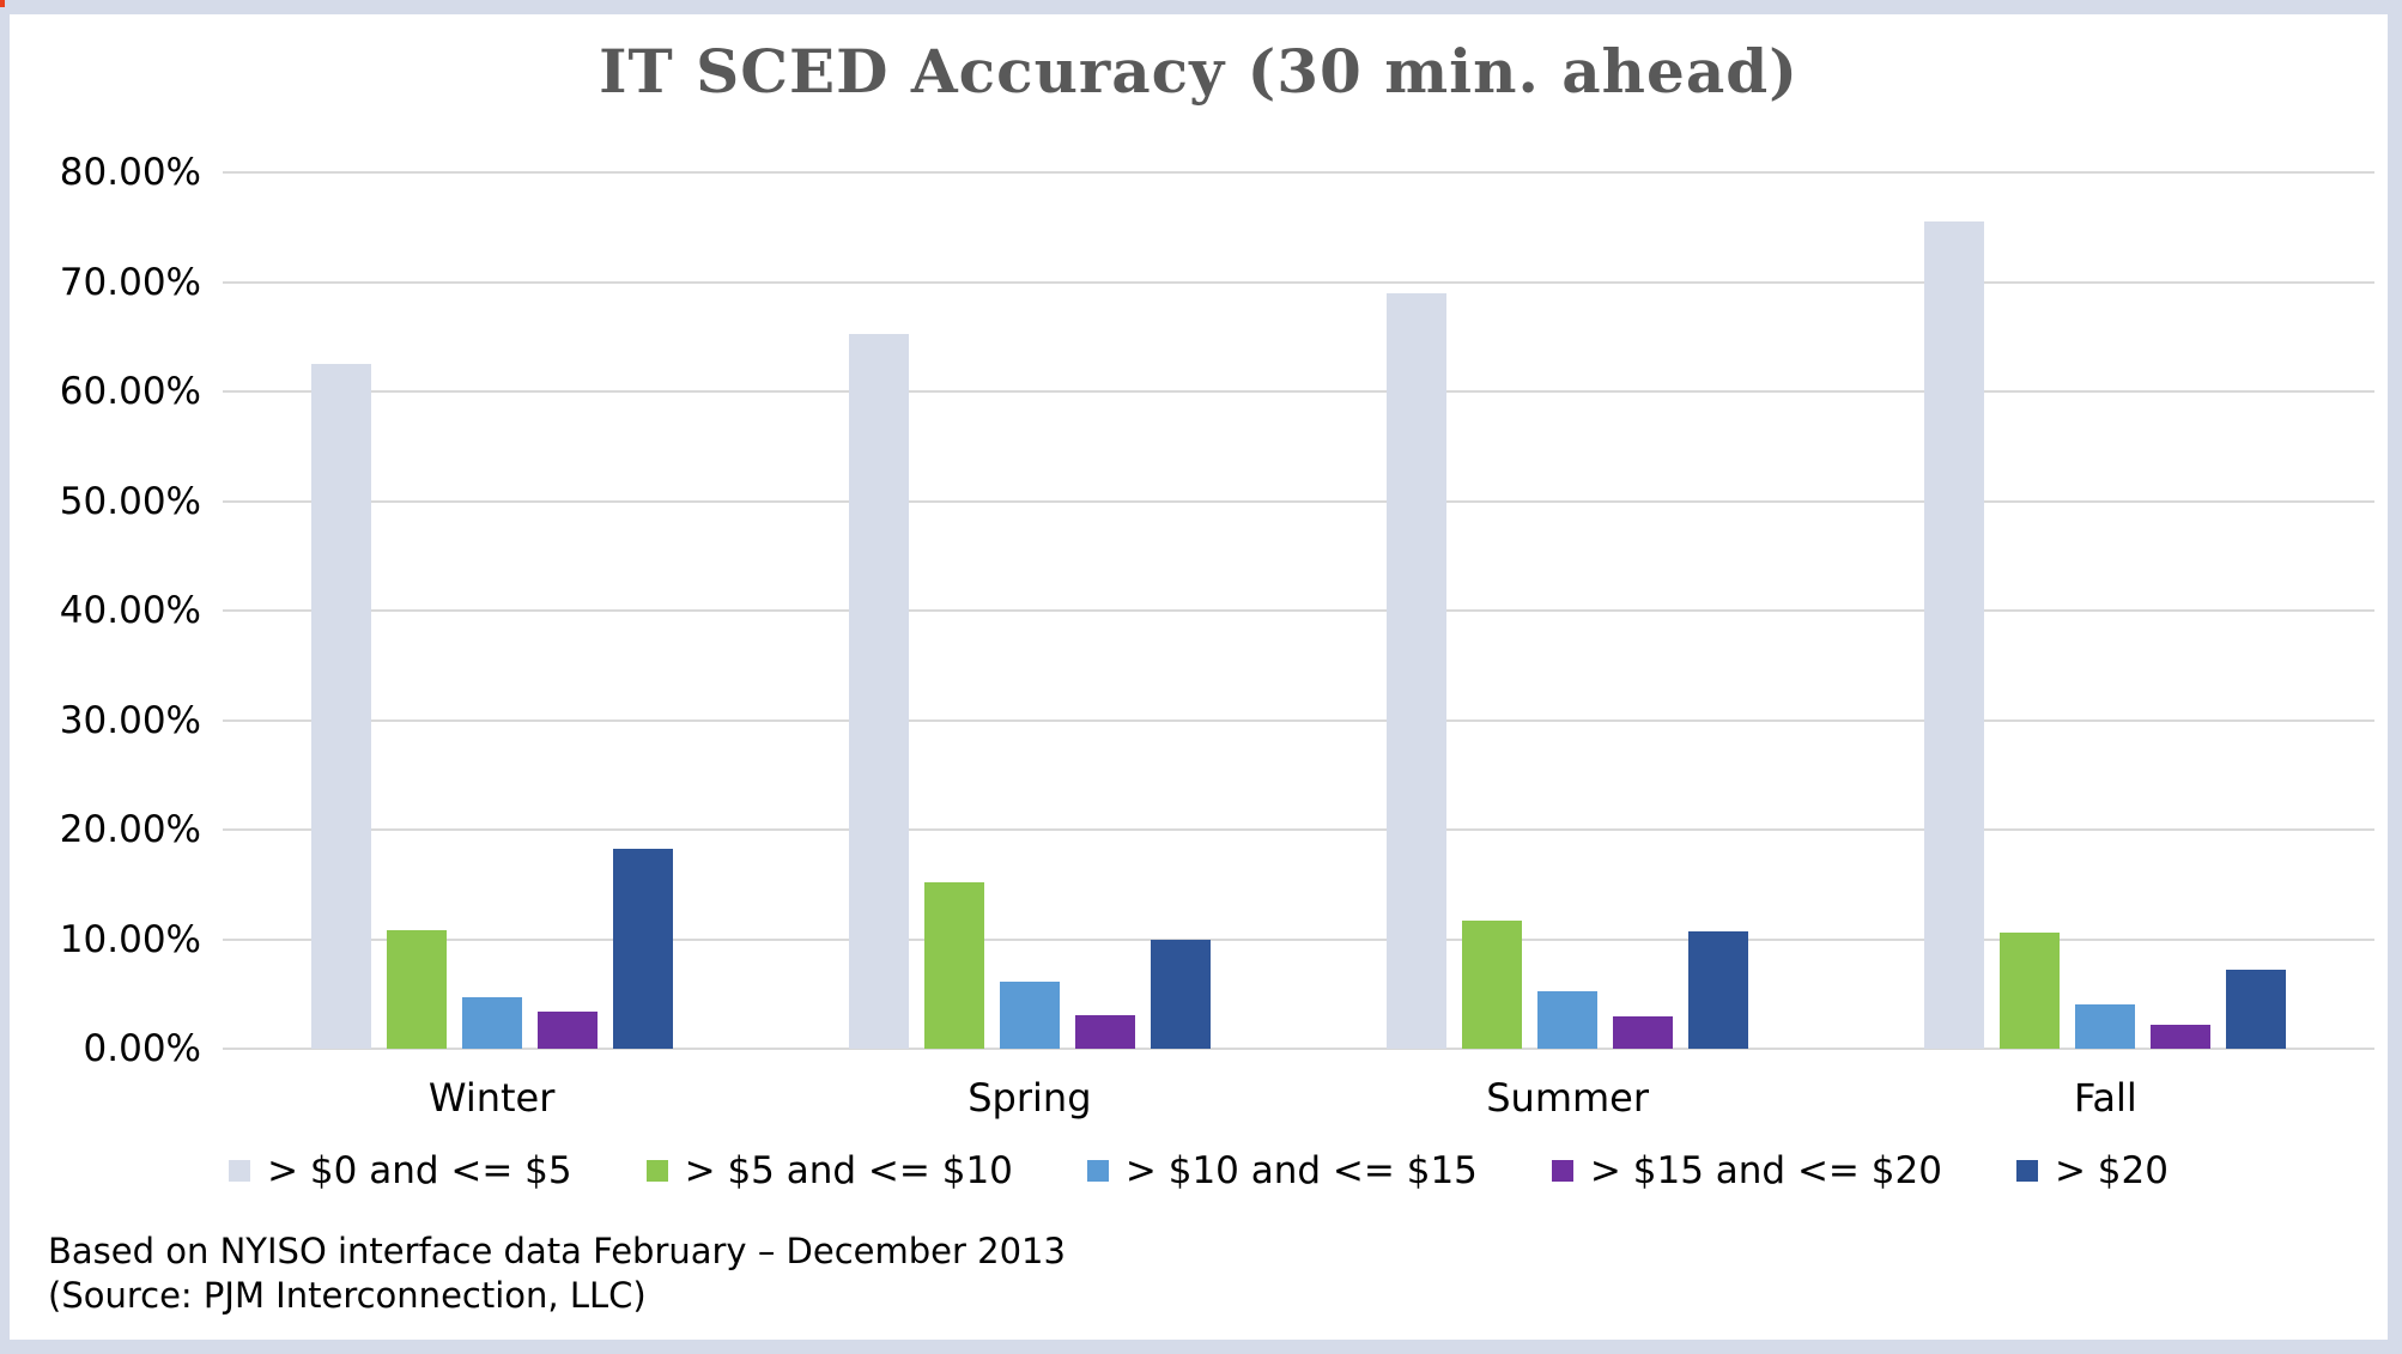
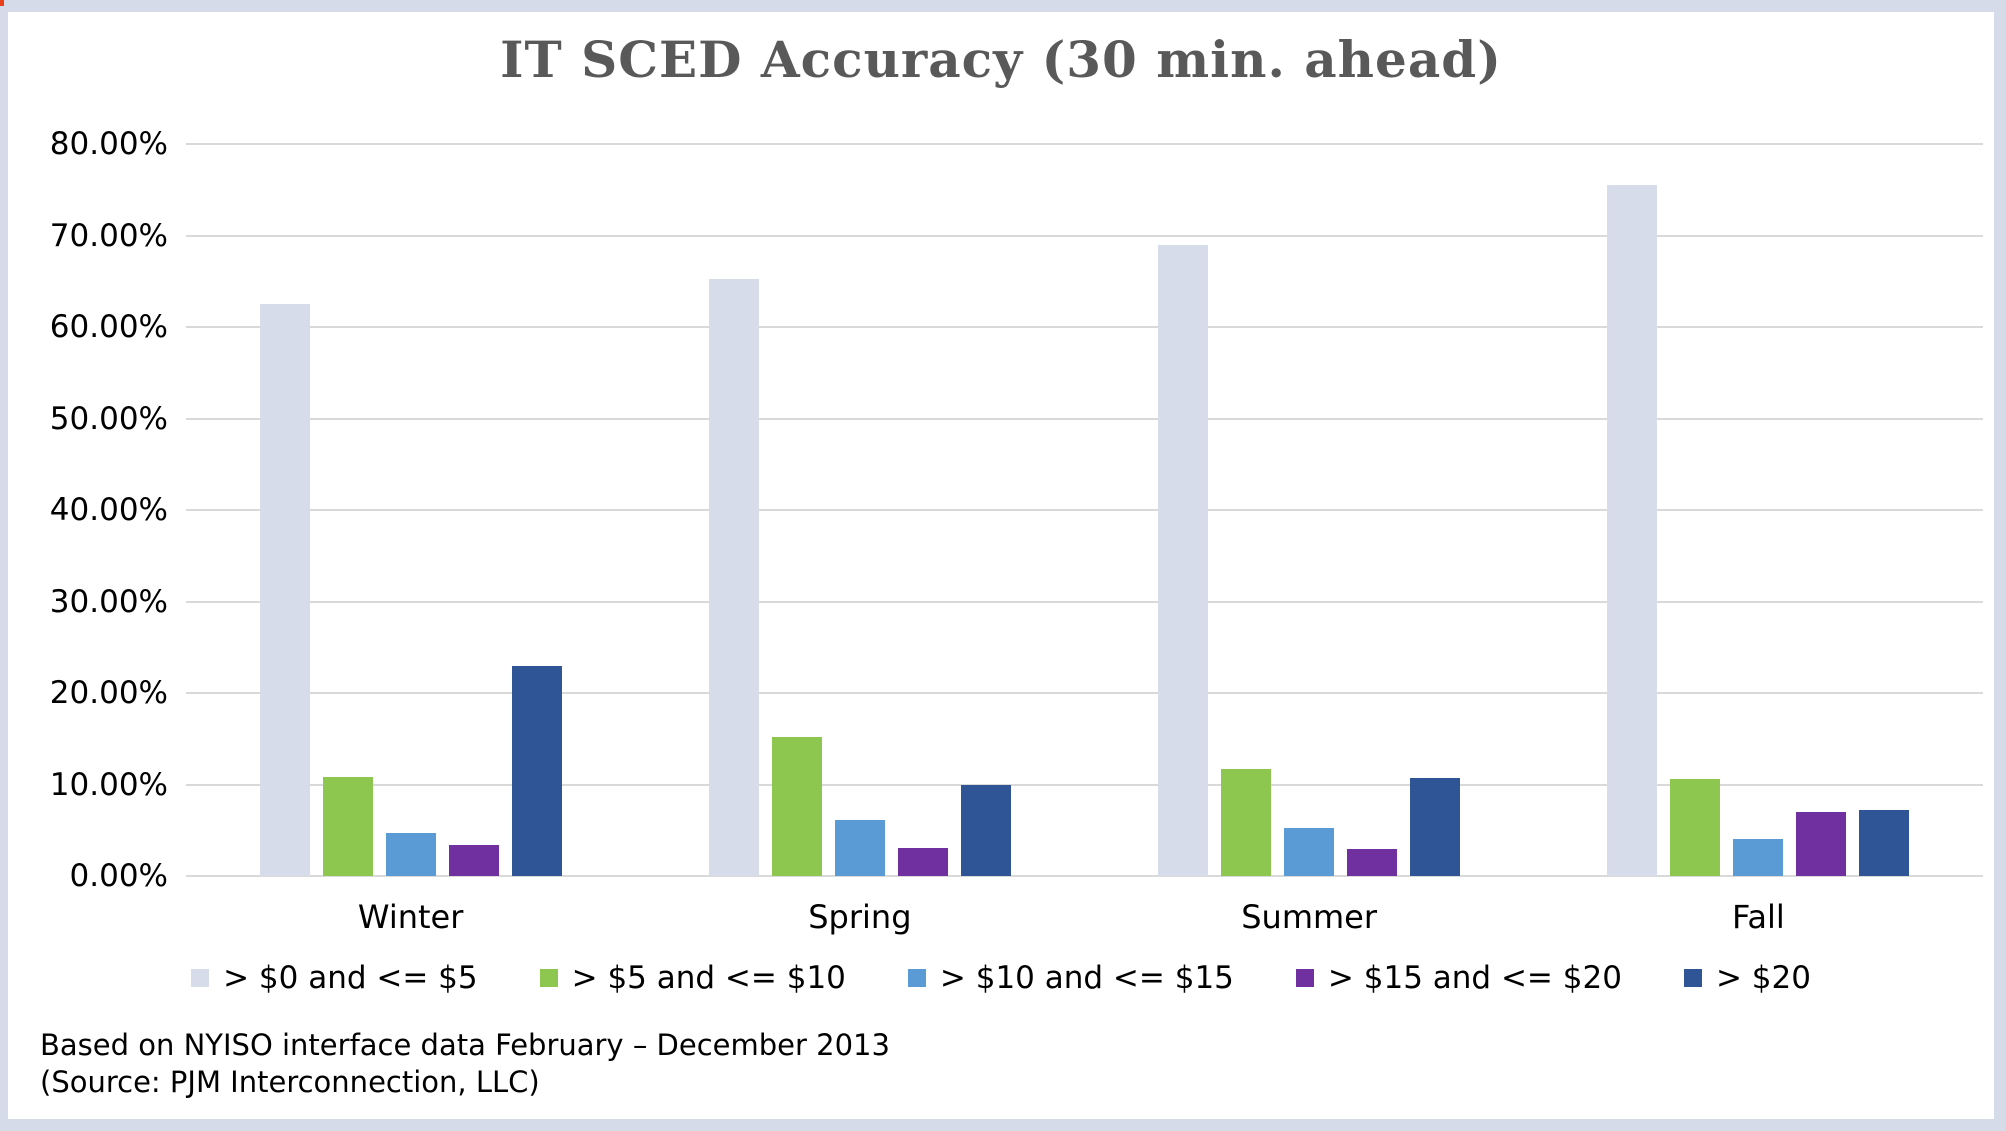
> $20/Winter: 18% -> 23%
> $15 and <= $20/Fall: 2% -> 7%
